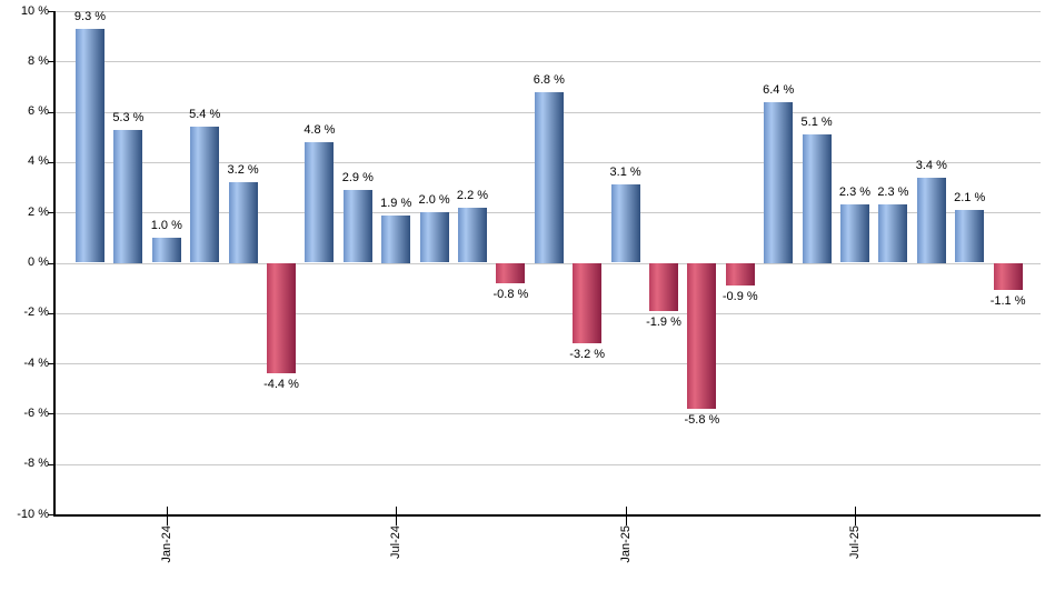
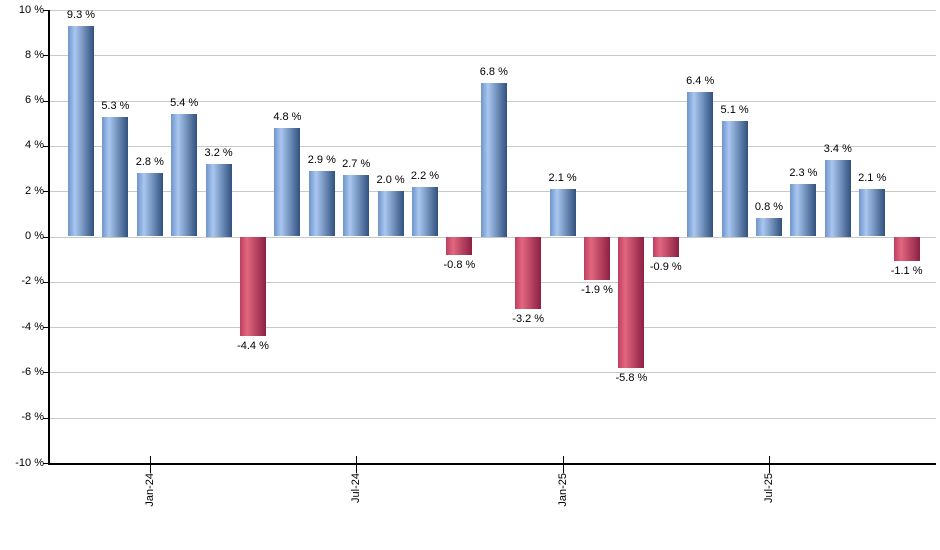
Jan-24: 1.0 -> 2.8
Jul-24: 1.9 -> 2.7
Jan-25: 3.1 -> 2.1
Jul-25: 2.3 -> 0.8
